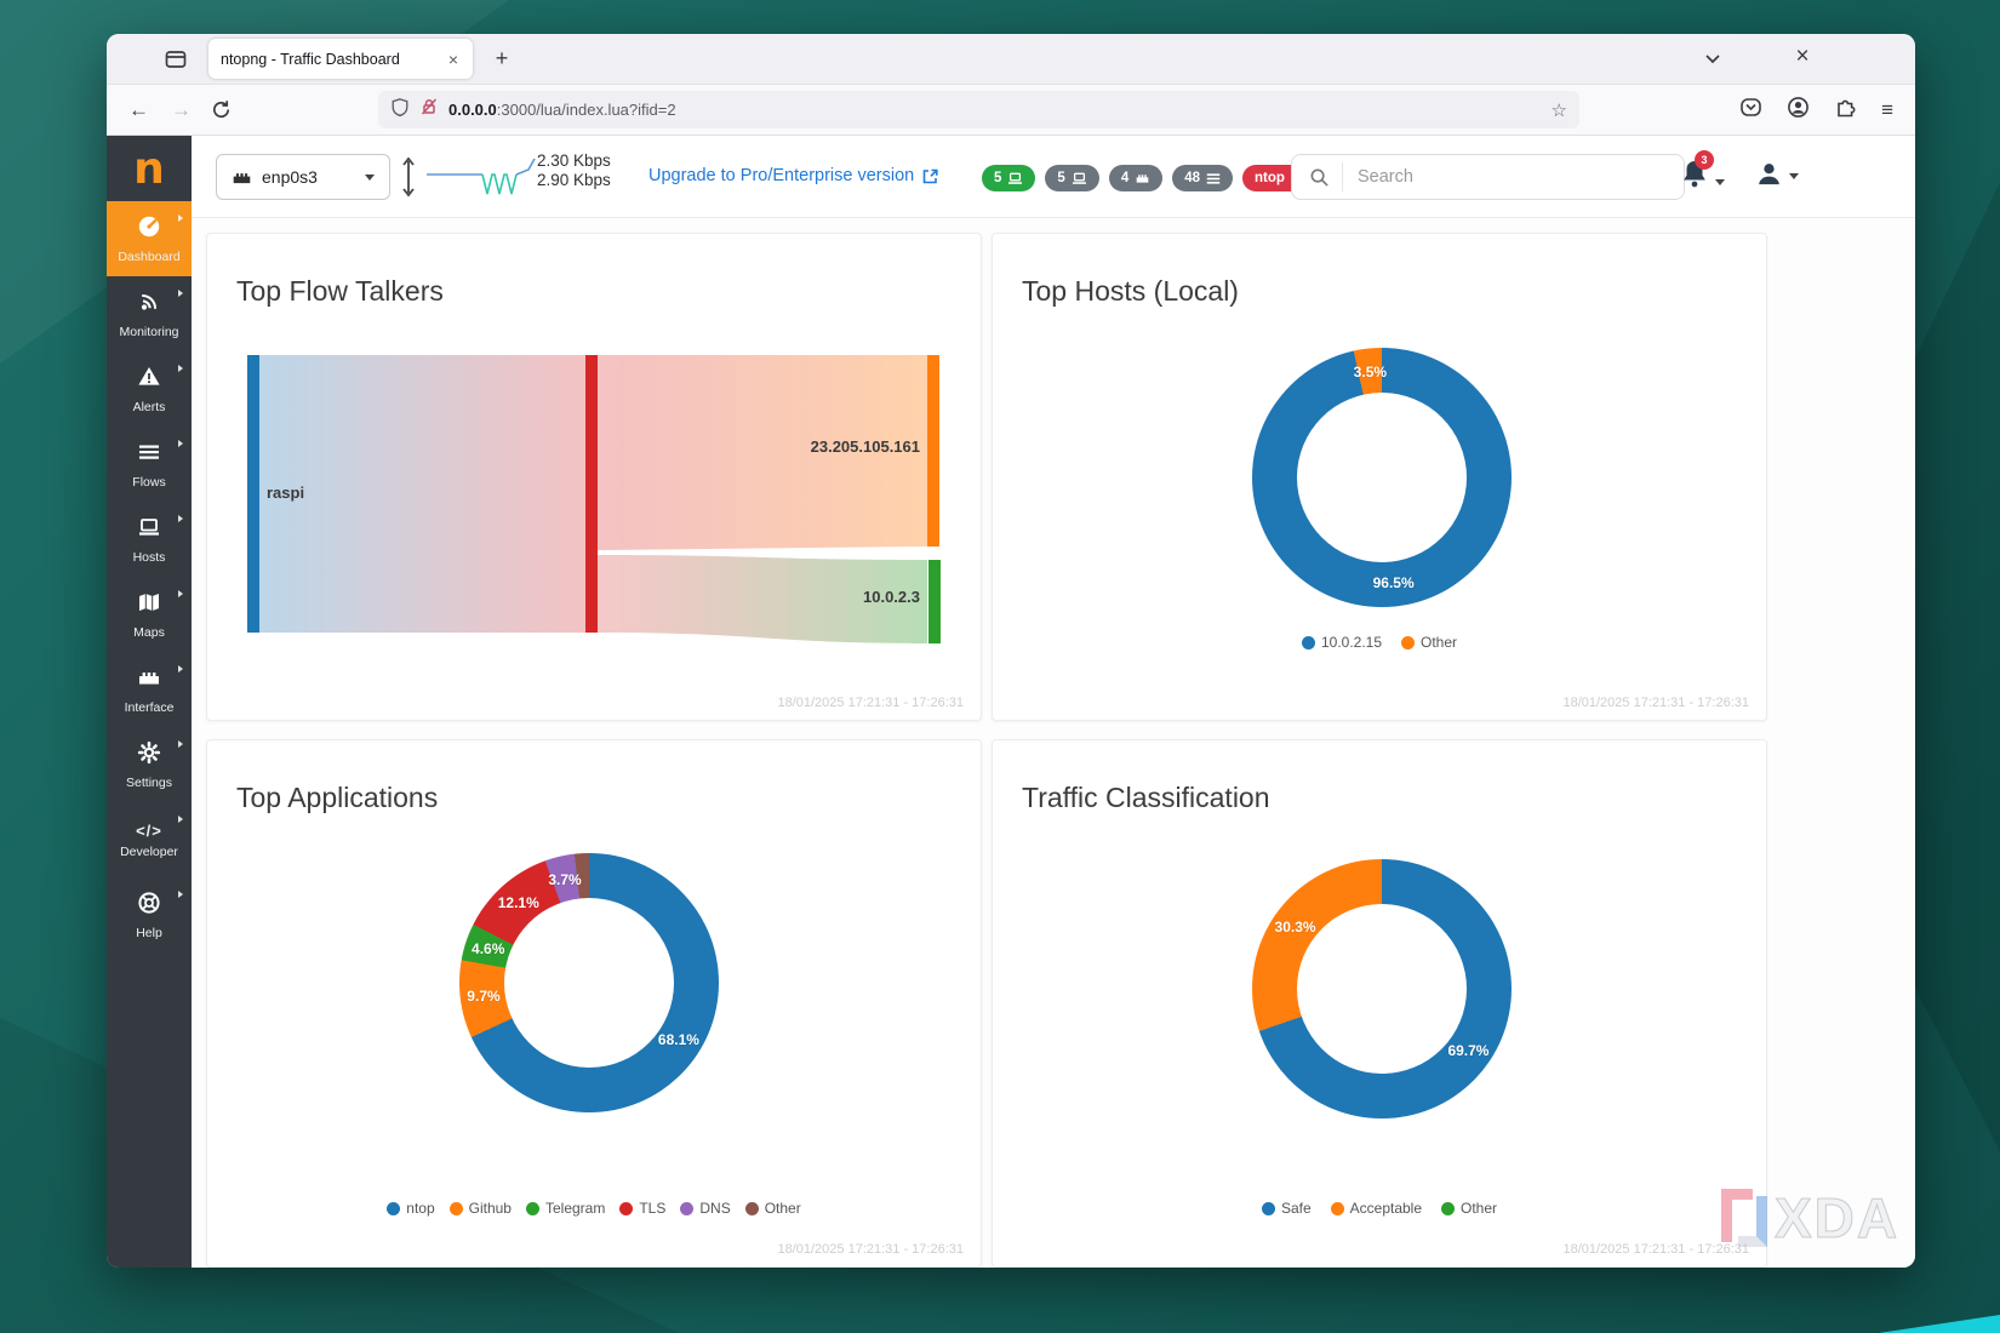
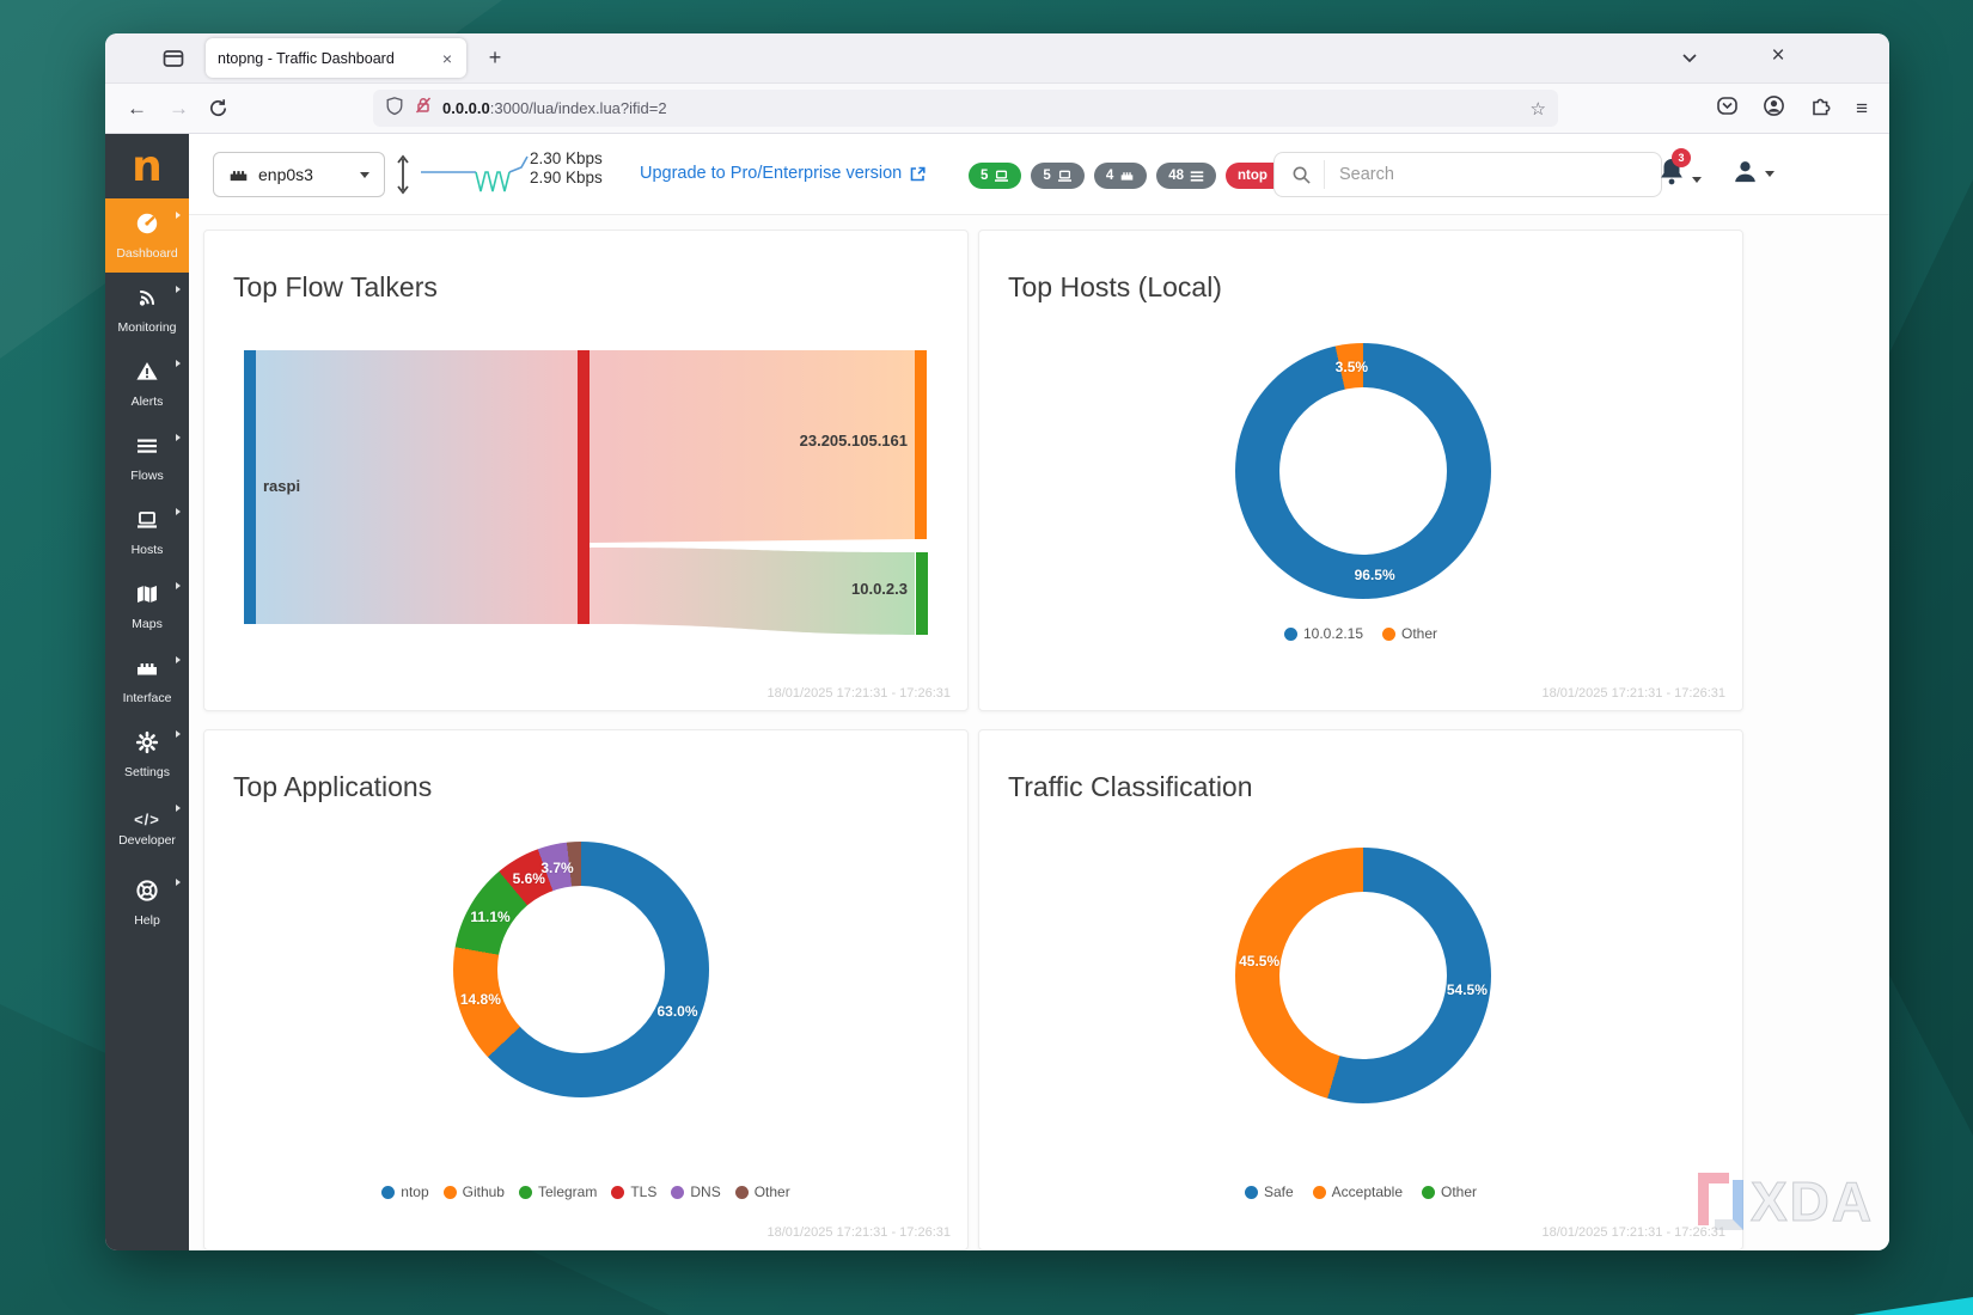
Top Applications/ntop: 68.1% -> 63.0%
Top Applications/Github: 9.7% -> 14.8%
Top Applications/Telegram: 4.6% -> 11.1%
Top Applications/TLS: 12.1% -> 5.6%
Traffic Classification/Safe: 69.7% -> 54.5%
Traffic Classification/Acceptable: 30.3% -> 45.5%
